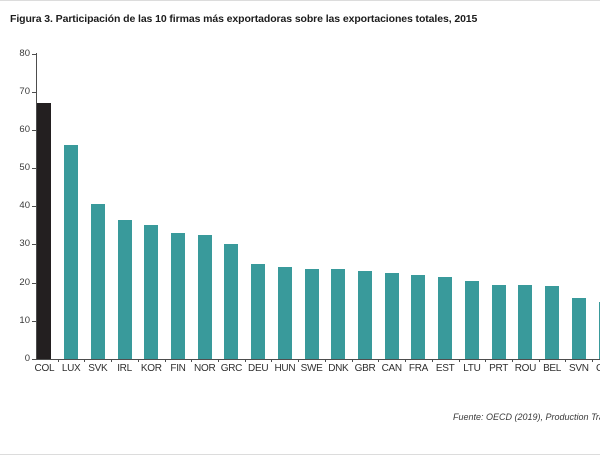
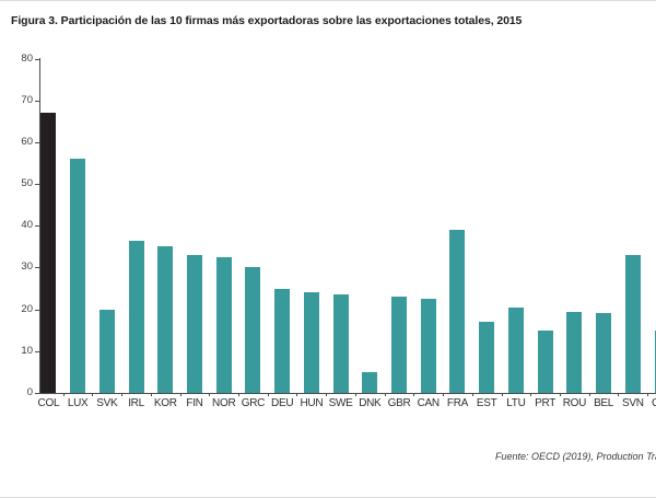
SVK: 40 -> 20
DNK: 24 -> 5
FRA: 22 -> 39
EST: 22 -> 17
PRT: 20 -> 15
SVN: 16 -> 33
